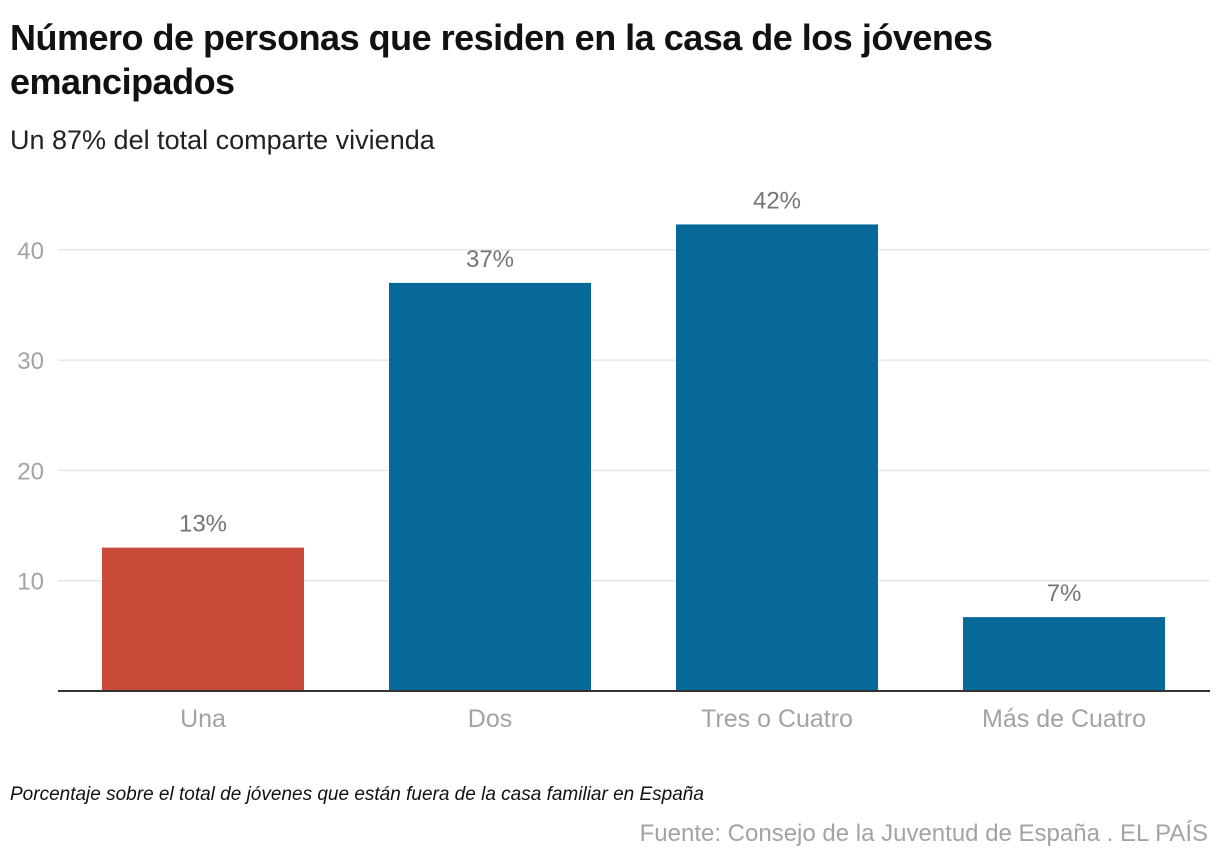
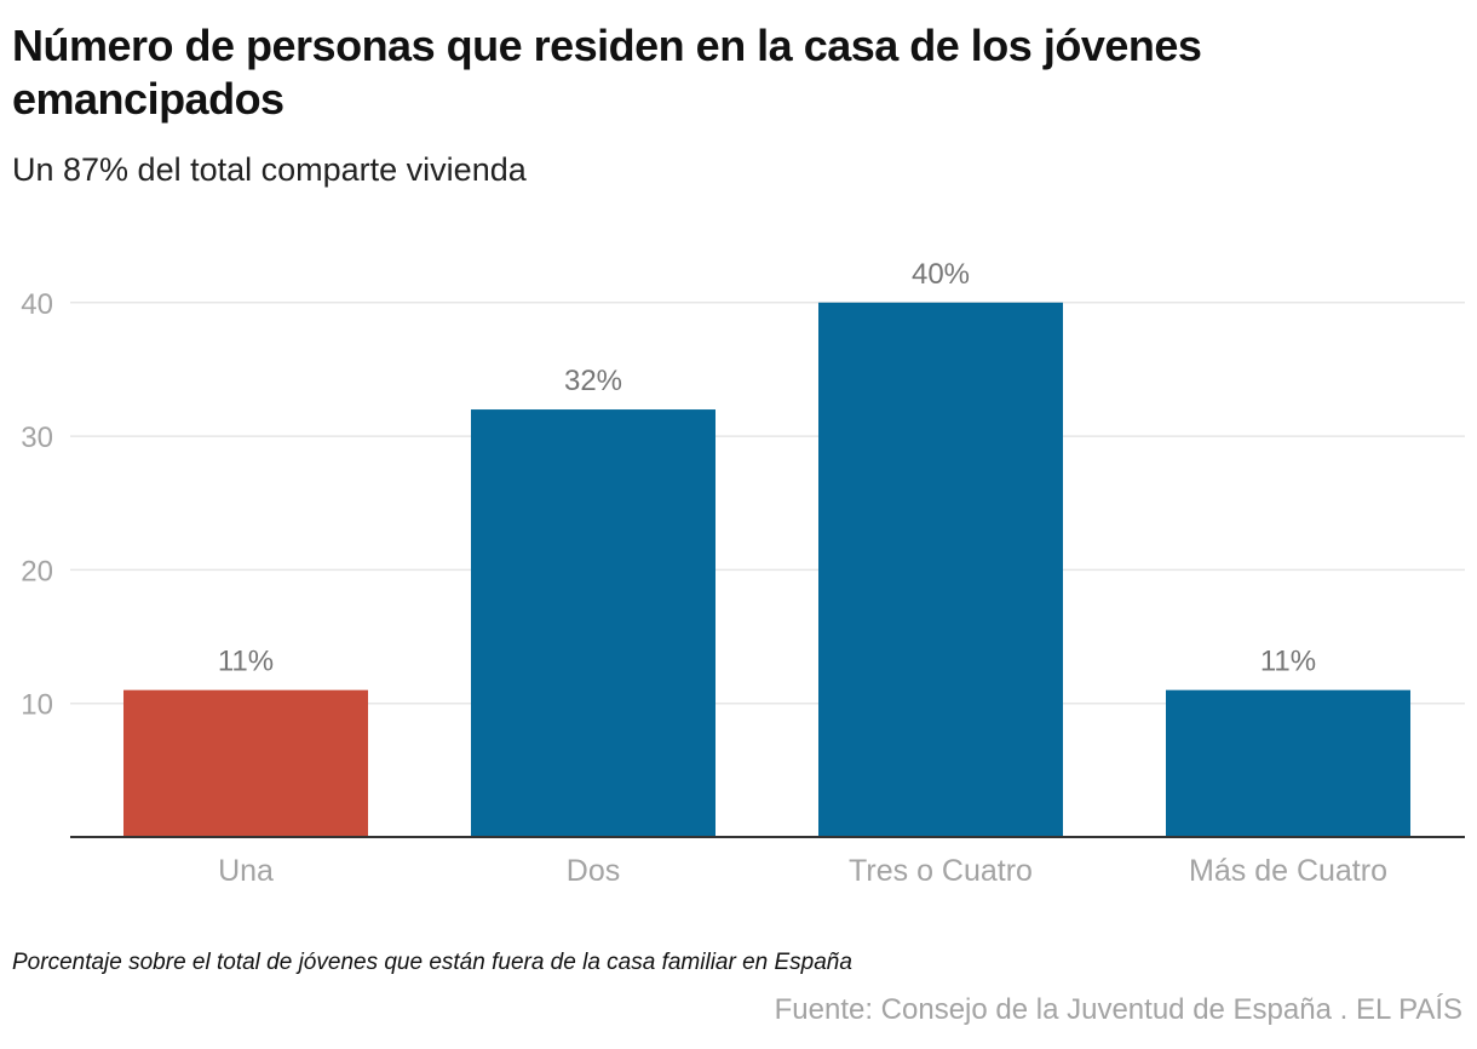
Una: 13% -> 11%
Dos: 37% -> 32%
Tres o Cuatro: 42% -> 40%
Más de Cuatro: 7% -> 11%
